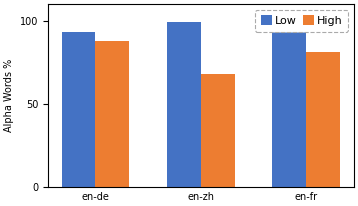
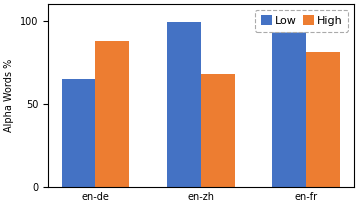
Low/en-de: 93 -> 65
